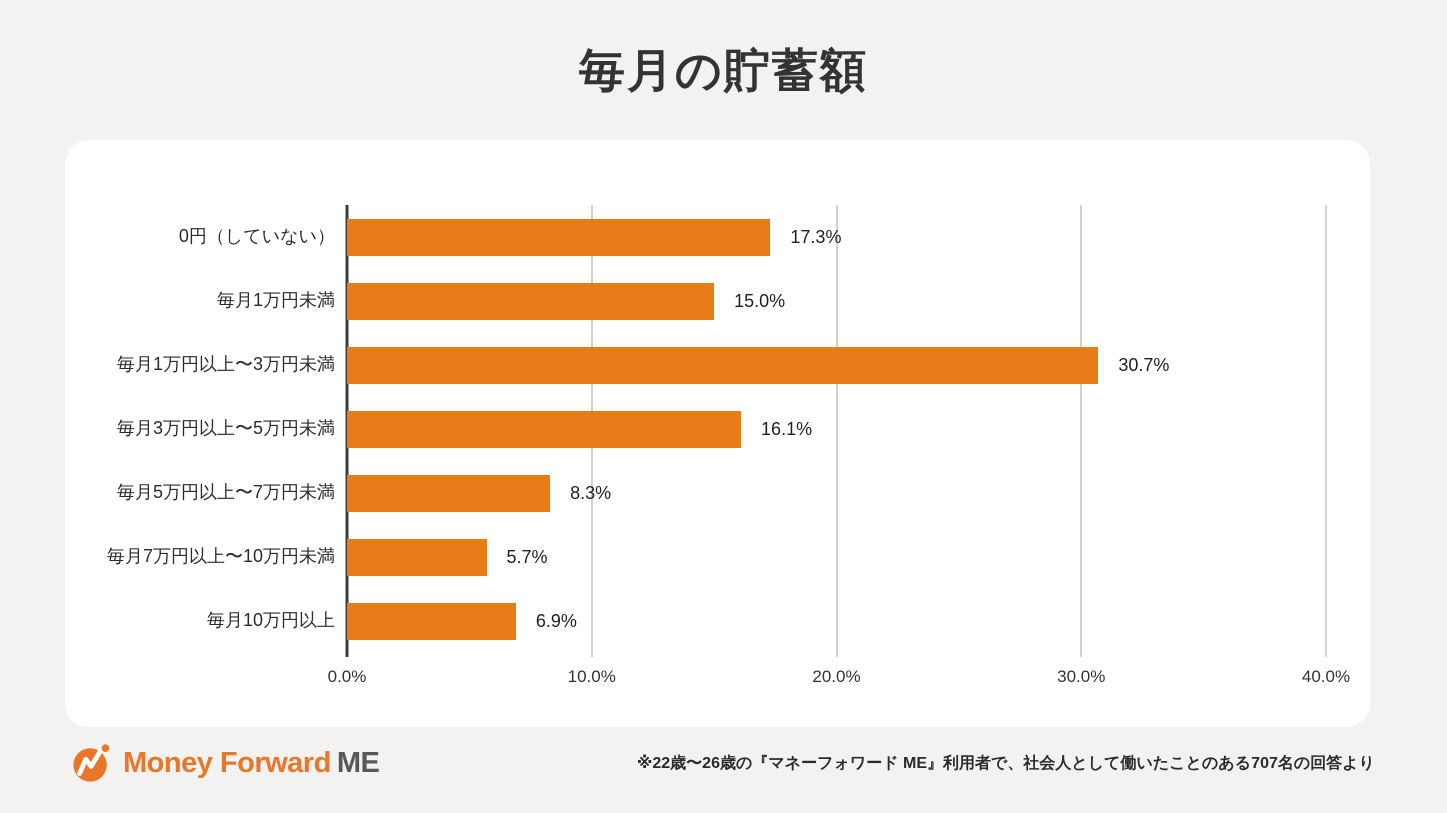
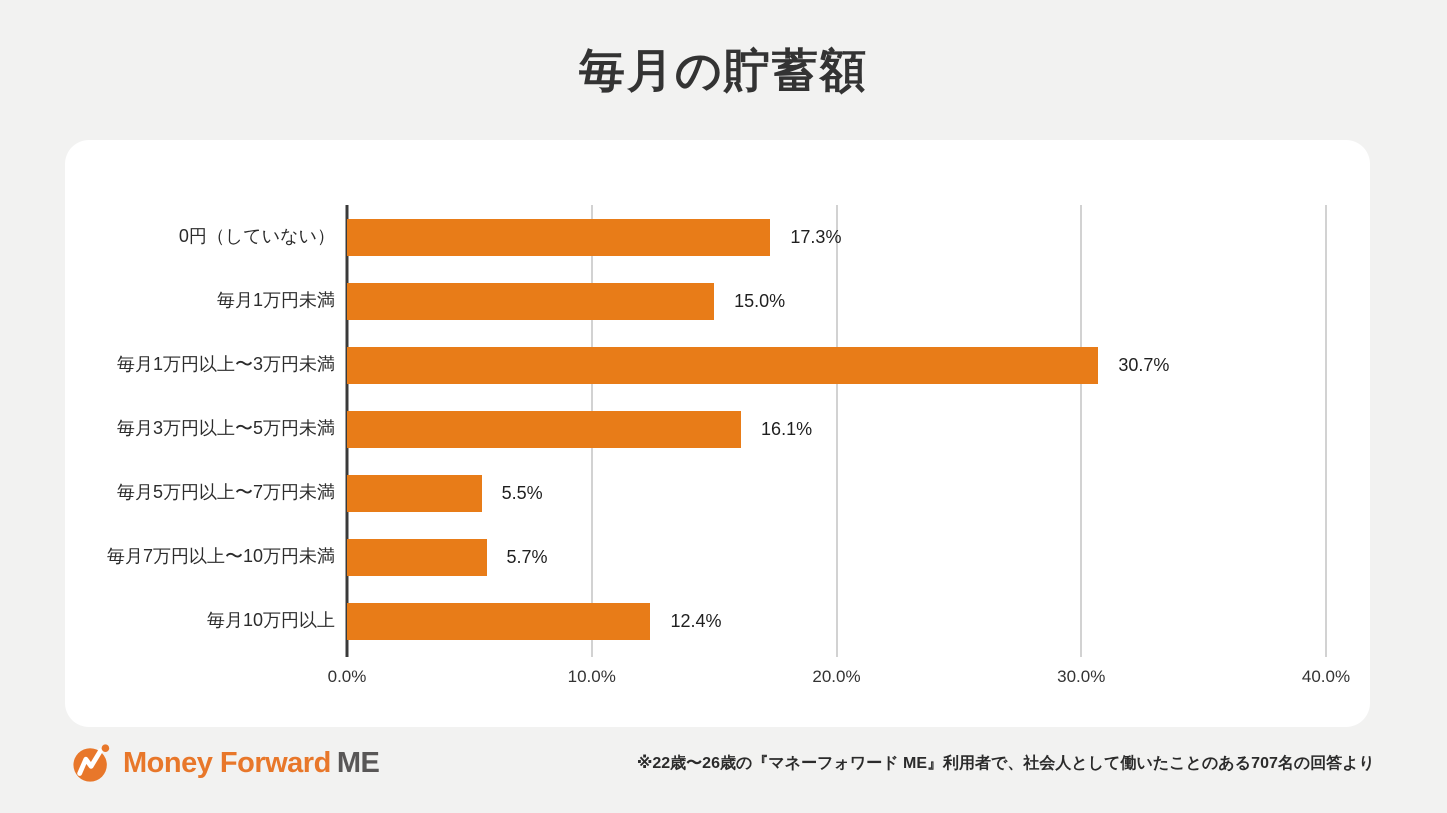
毎月5万円以上〜7万円未満: 8.3% -> 5.5%
毎月10万円以上: 6.9% -> 12.4%
